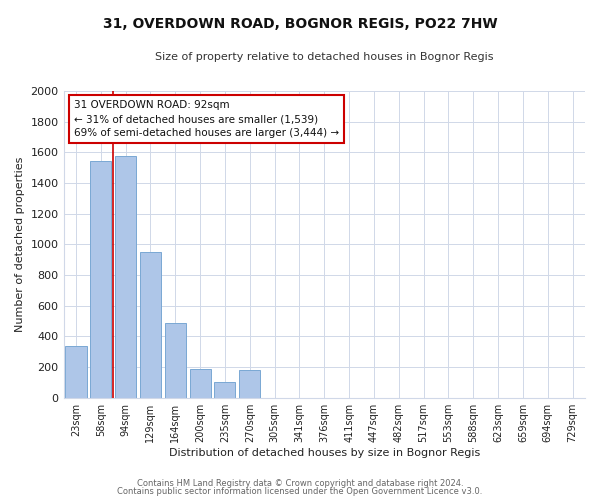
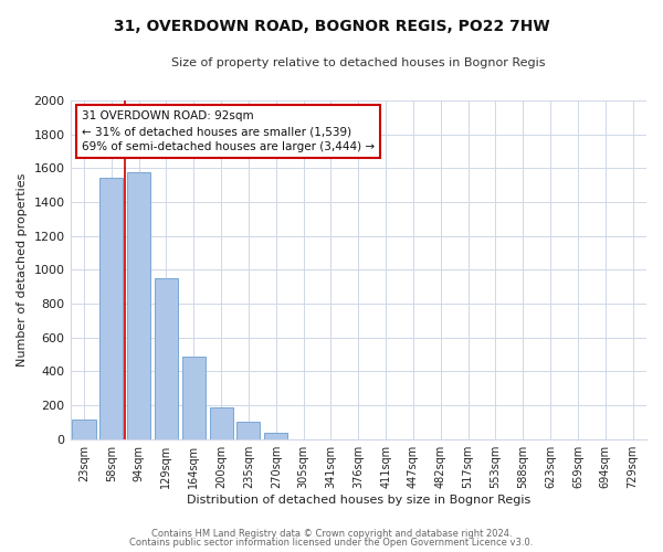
23sqm: 340 -> 120
270sqm: 180 -> 40
